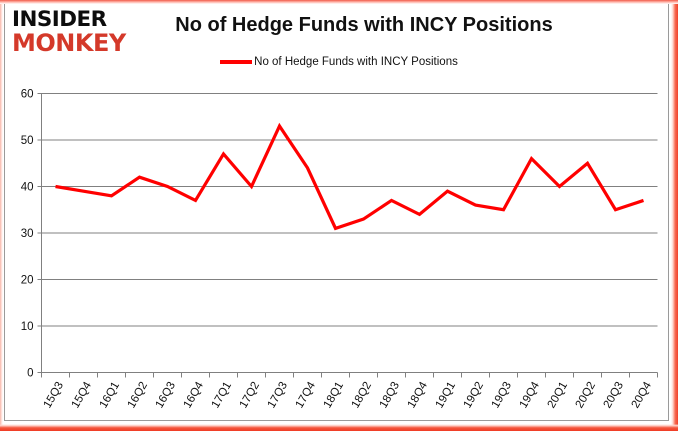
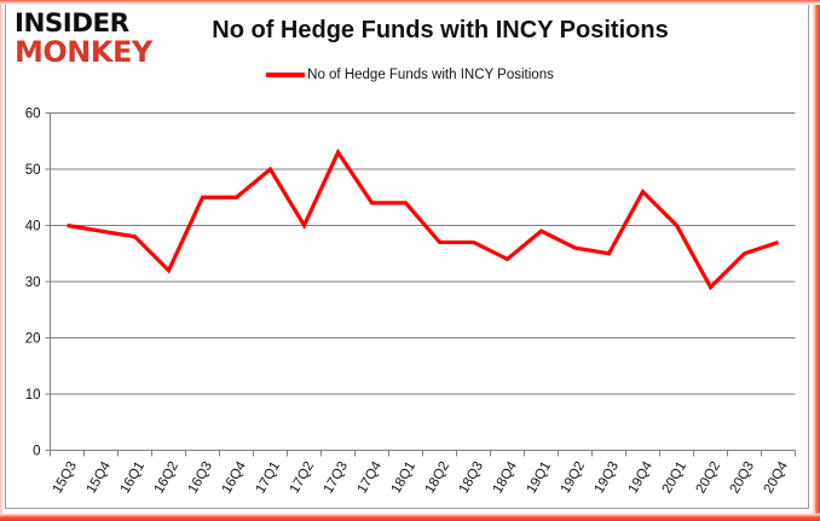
16Q2: 42 -> 32
16Q3: 40 -> 45
16Q4: 37 -> 45
17Q1: 47 -> 50
18Q1: 31 -> 44
18Q2: 33 -> 37
20Q2: 45 -> 29
